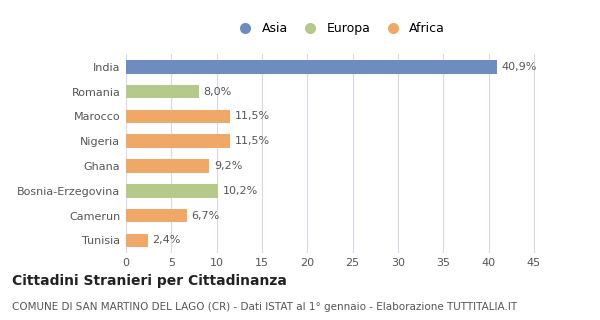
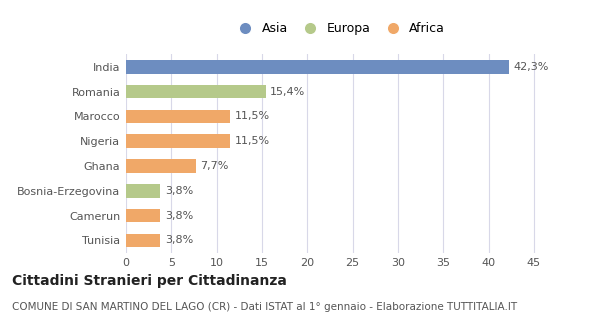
India: 40,9% -> 42,3%
Romania: 8,0% -> 15,4%
Ghana: 9,2% -> 7,7%
Bosnia-Erzegovina: 10,2% -> 3,8%
Camerun: 6,7% -> 3,8%
Tunisia: 2,4% -> 3,8%
